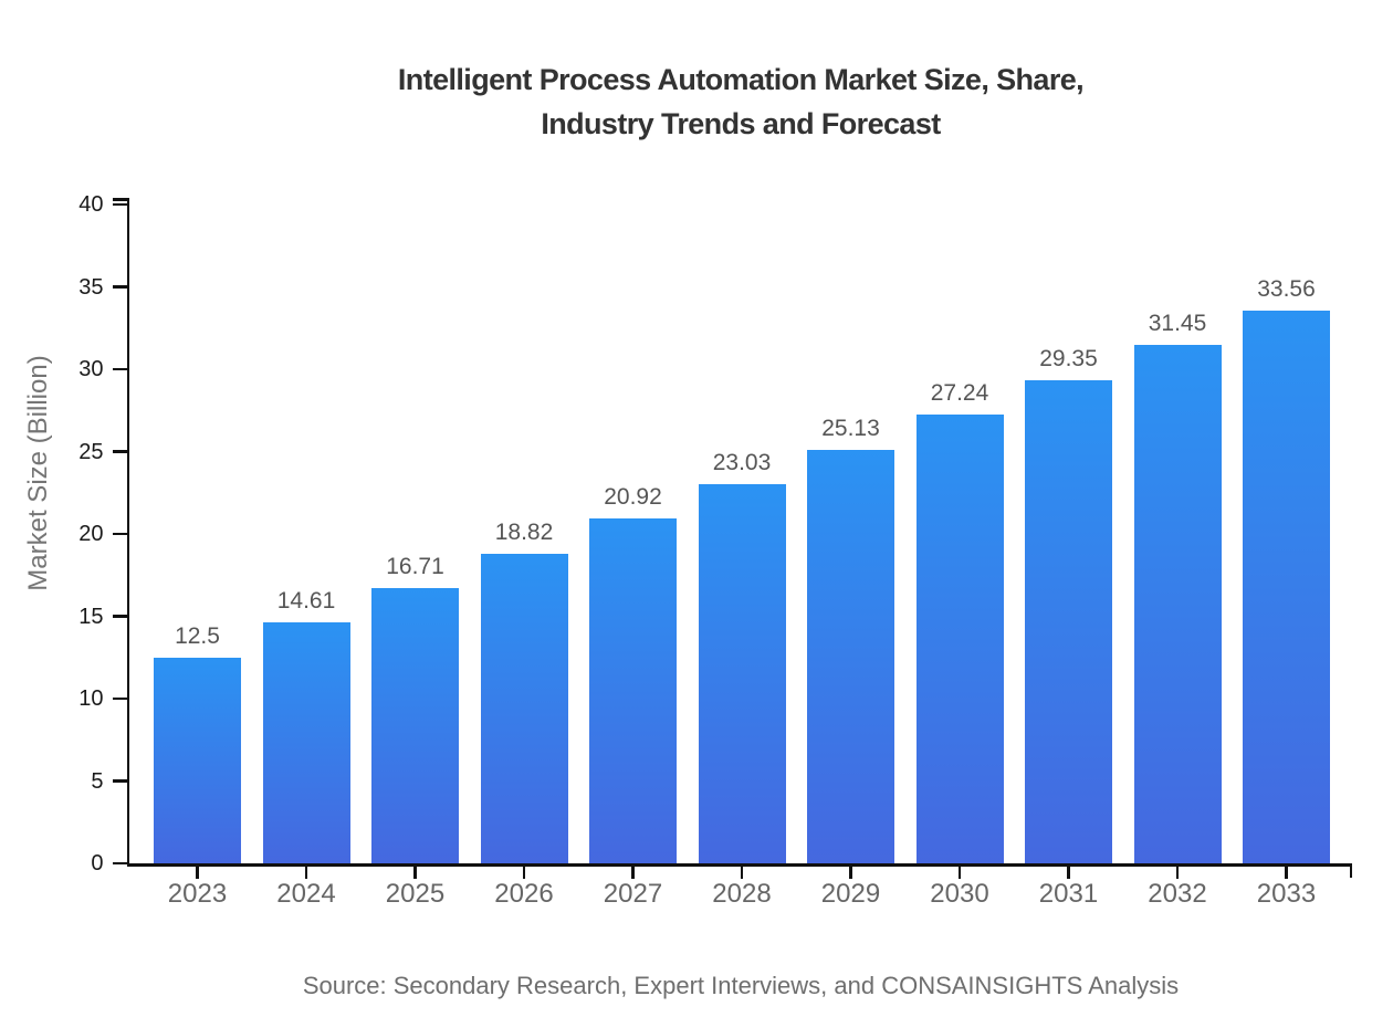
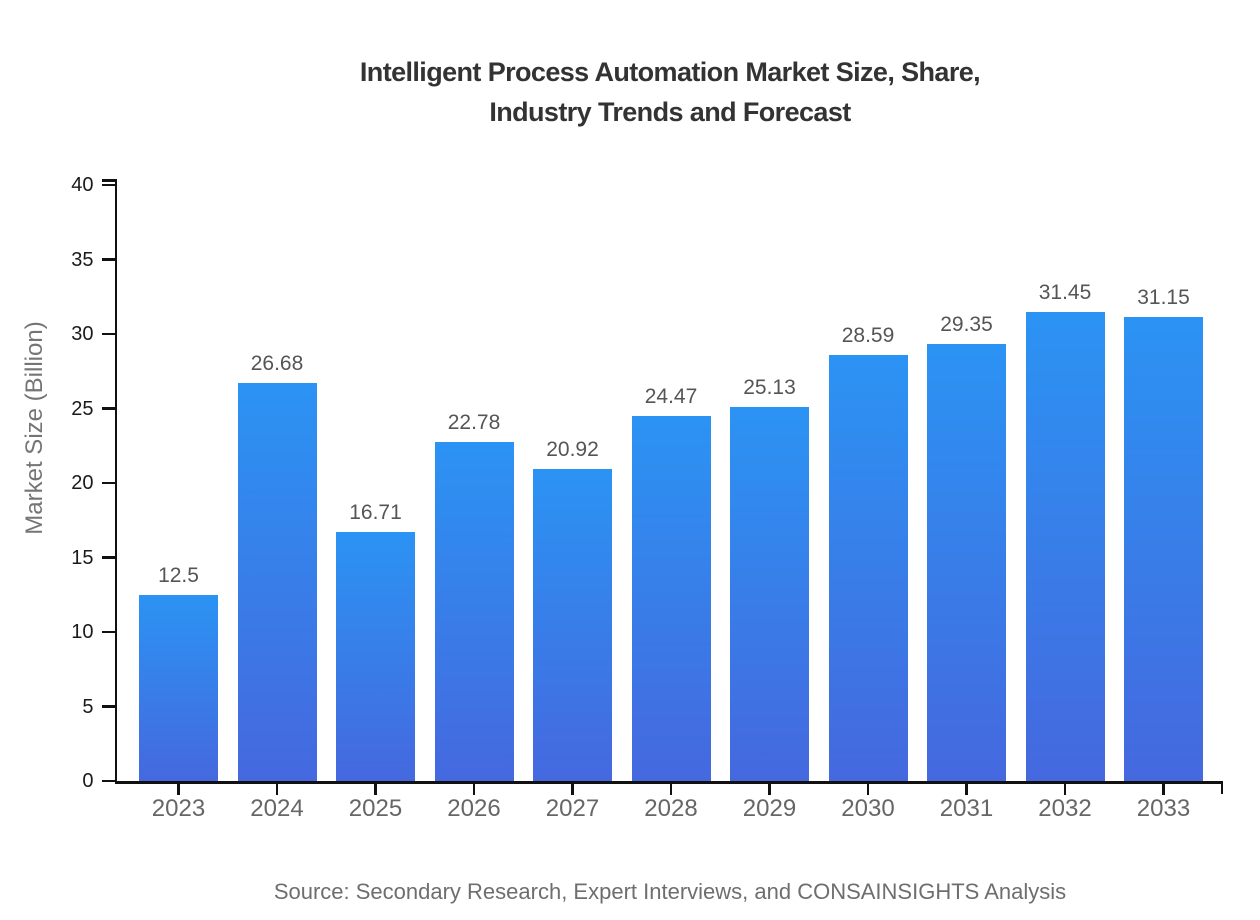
2024: 14.61 -> 26.68
2026: 18.82 -> 22.78
2028: 23.03 -> 24.47
2030: 27.24 -> 28.59
2033: 33.56 -> 31.15
